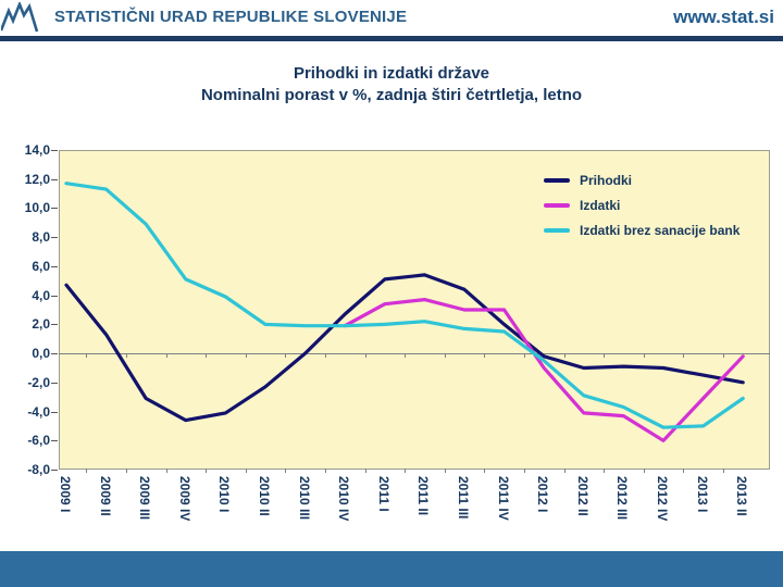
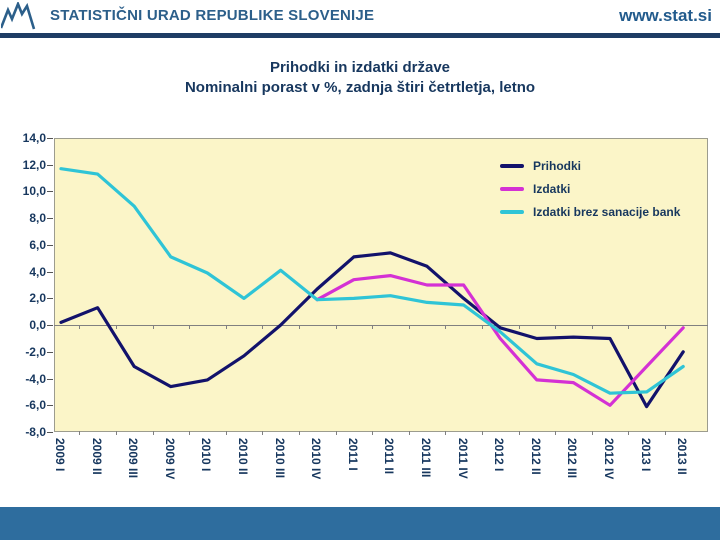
Prihodki/2009 I: 4,7 -> 0,2
Izdatki brez sanacije bank/2010 III: 1,9 -> 4,1
Prihodki/2013 I: -1,5 -> -6,1
